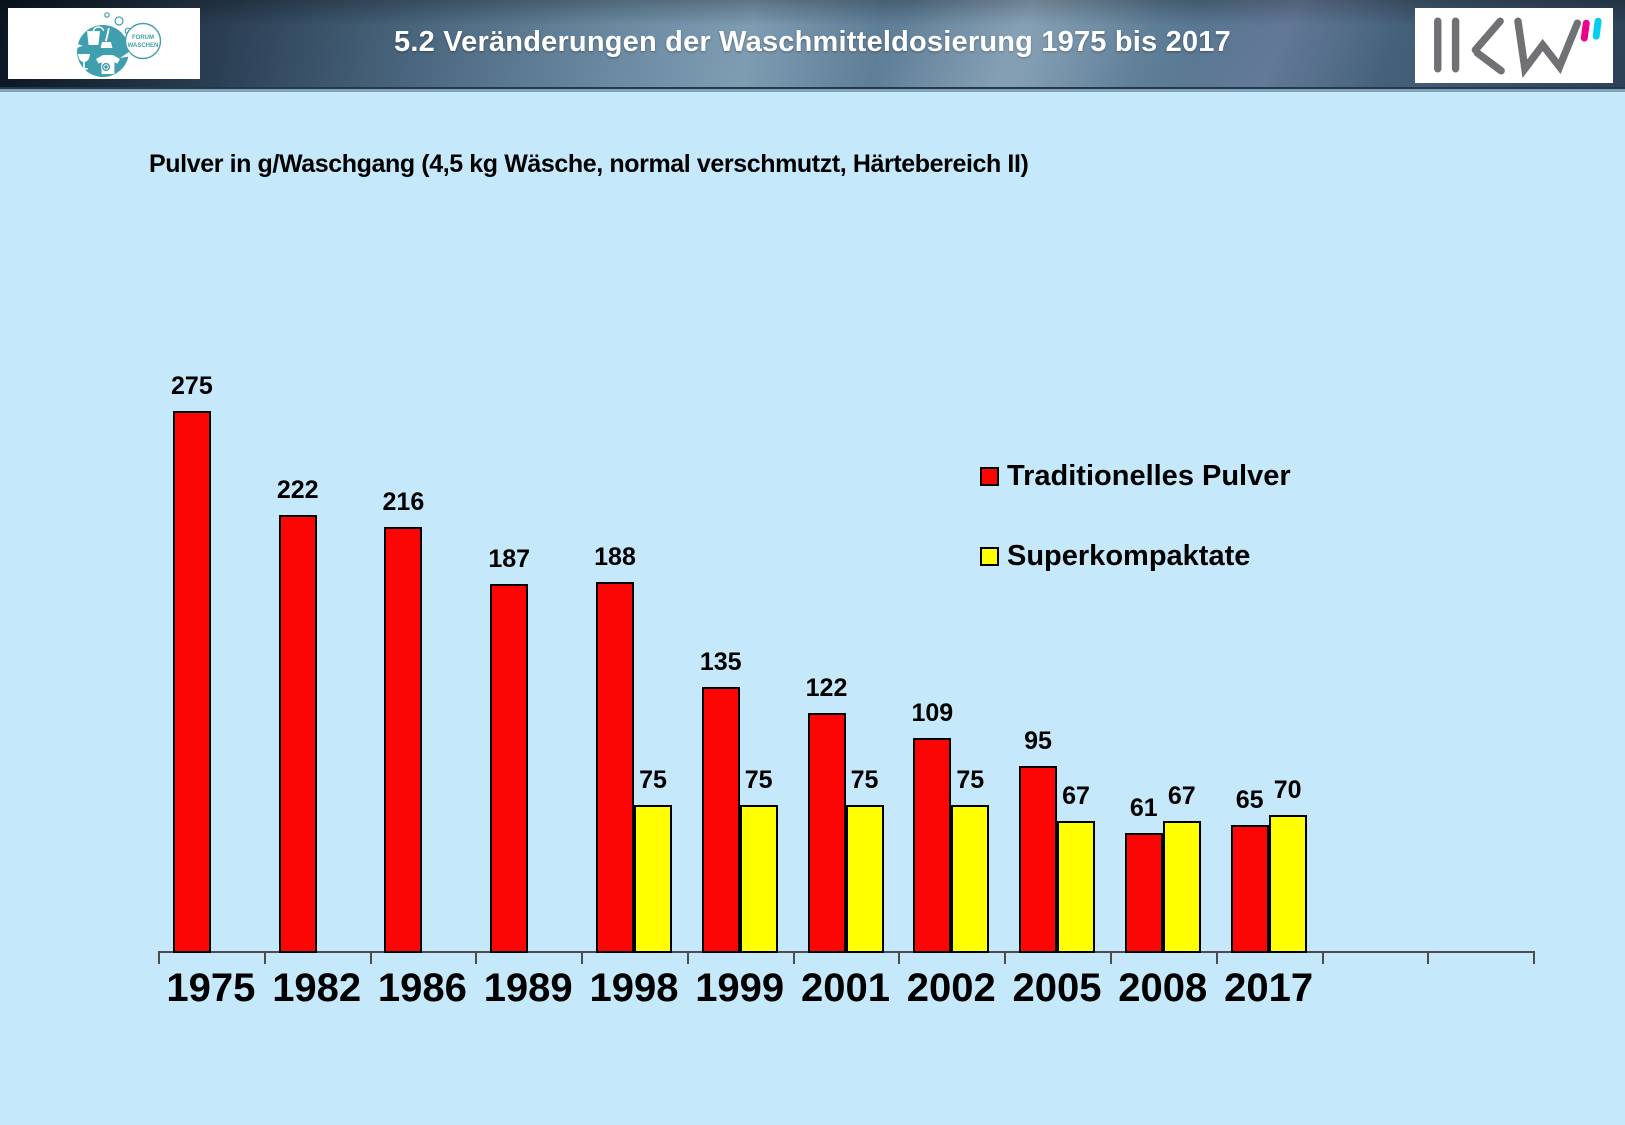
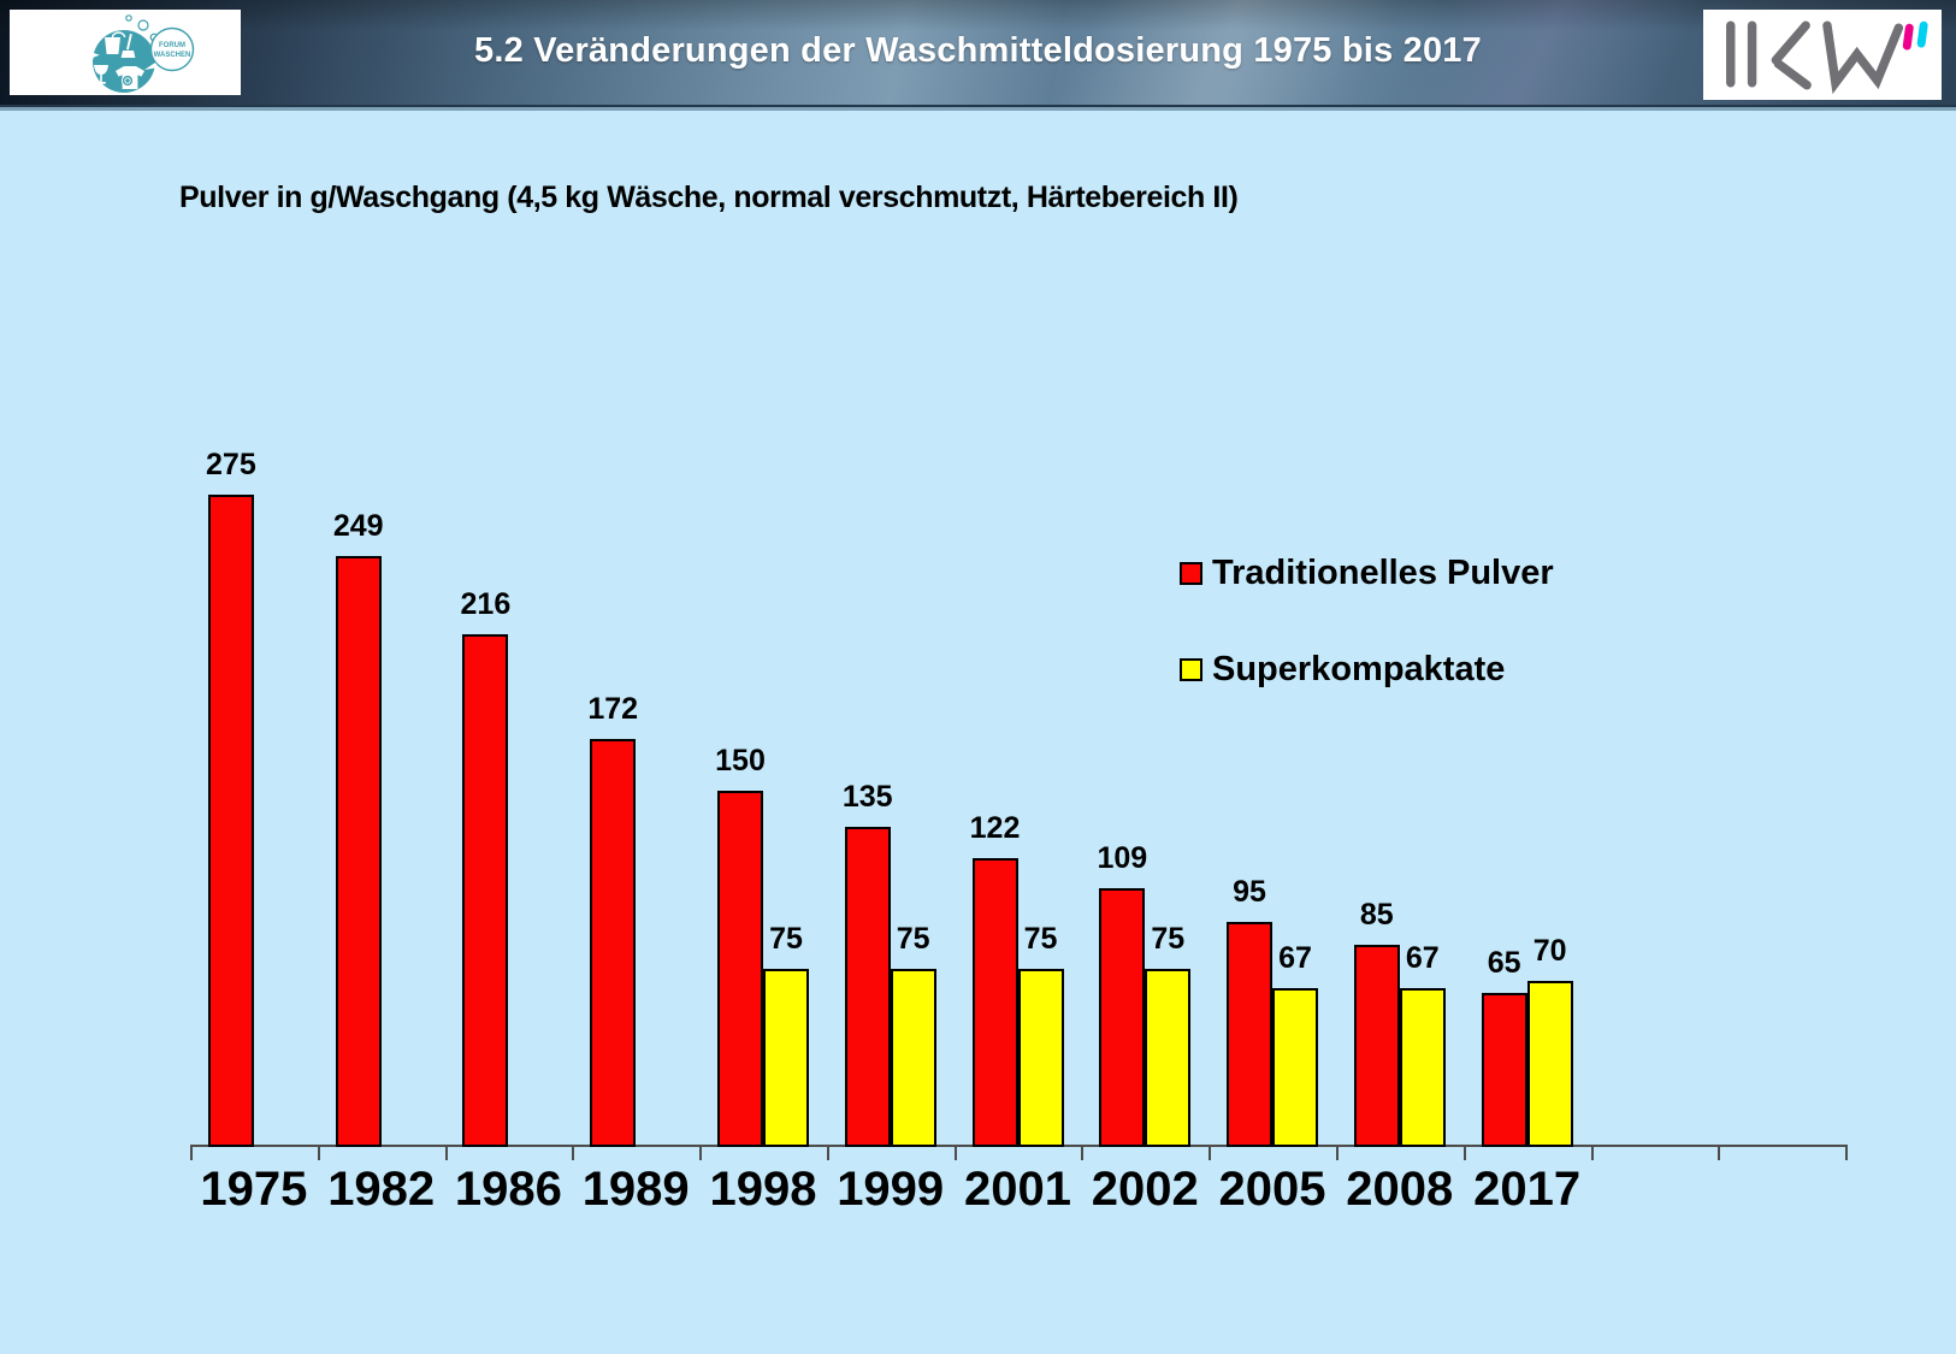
Traditionelles Pulver/1982: 222 -> 249
Traditionelles Pulver/1989: 187 -> 172
Traditionelles Pulver/1998: 188 -> 150
Traditionelles Pulver/2008: 61 -> 85
